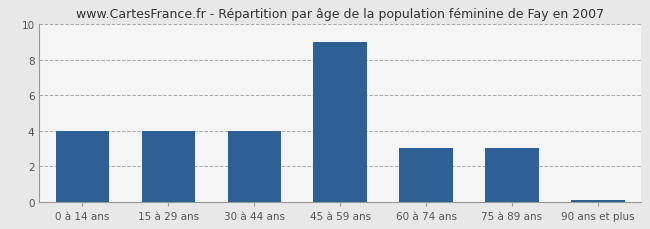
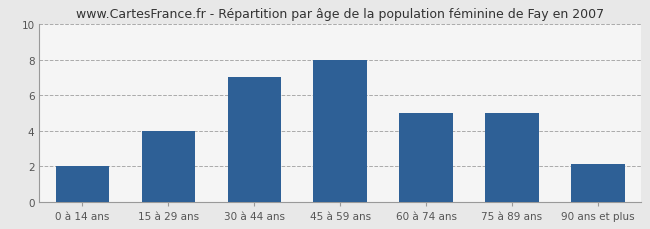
0 à 14 ans: 4.0 -> 2.0
30 à 44 ans: 4.0 -> 7.0
45 à 59 ans: 9.0 -> 8.0
60 à 74 ans: 3.0 -> 5.0
75 à 89 ans: 3.0 -> 5.0
90 ans et plus: 0.1 -> 2.1
